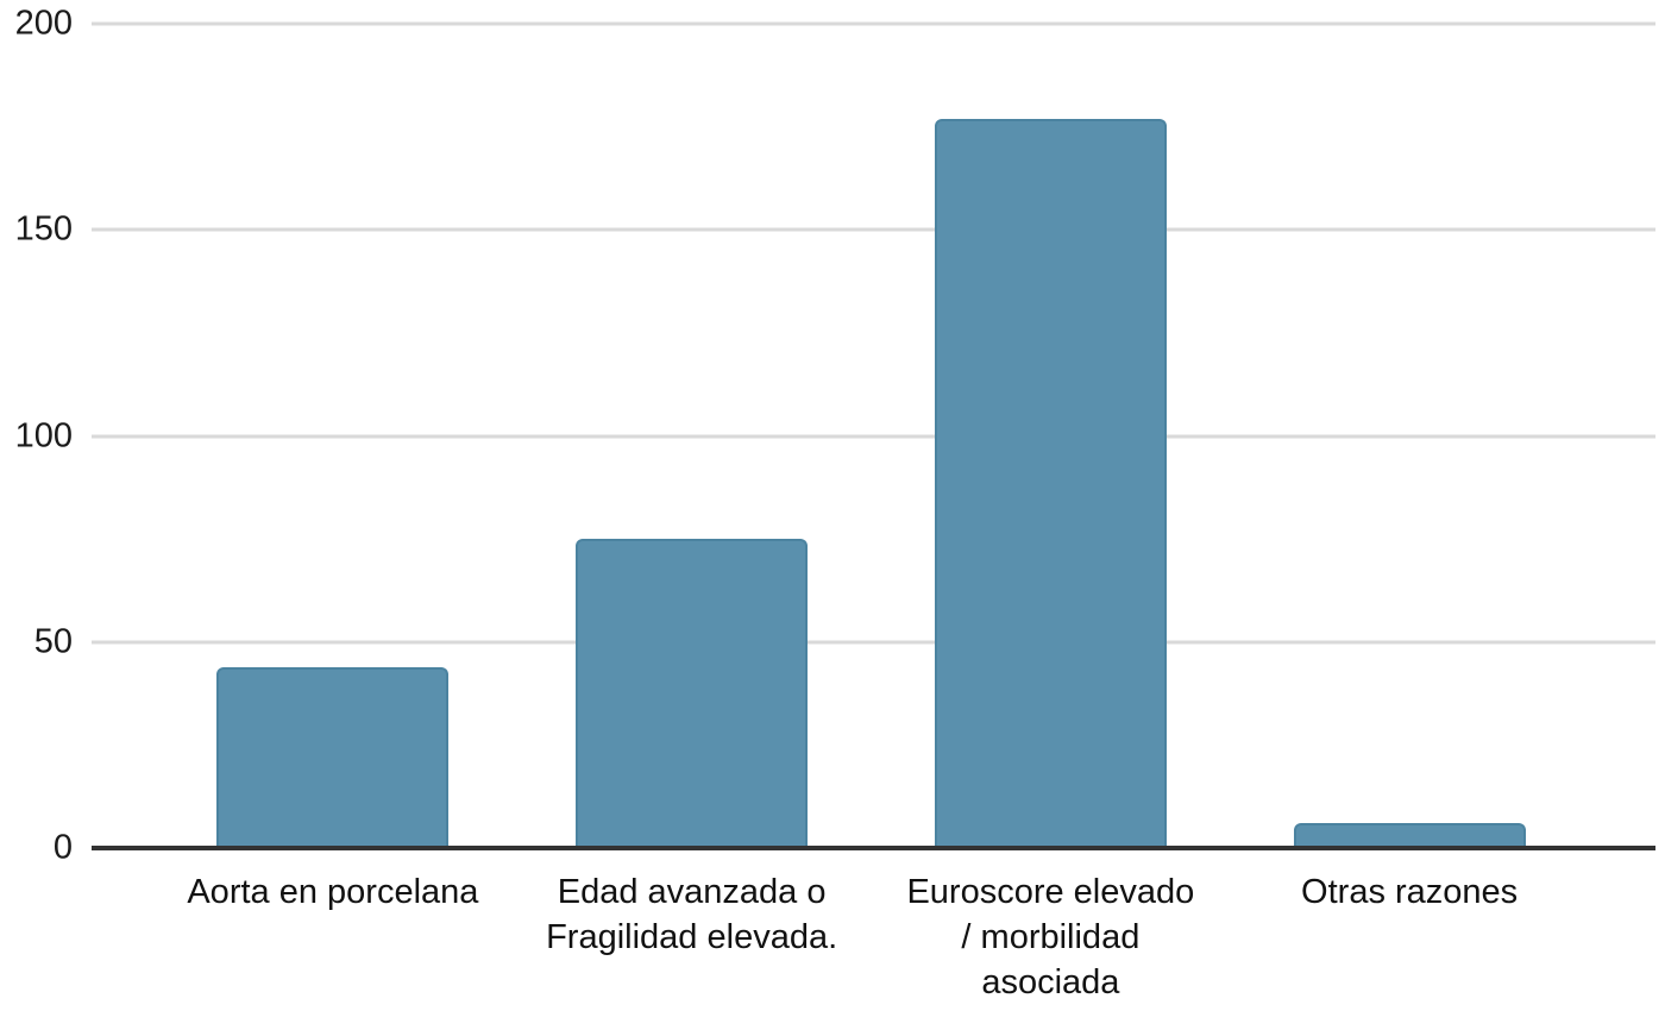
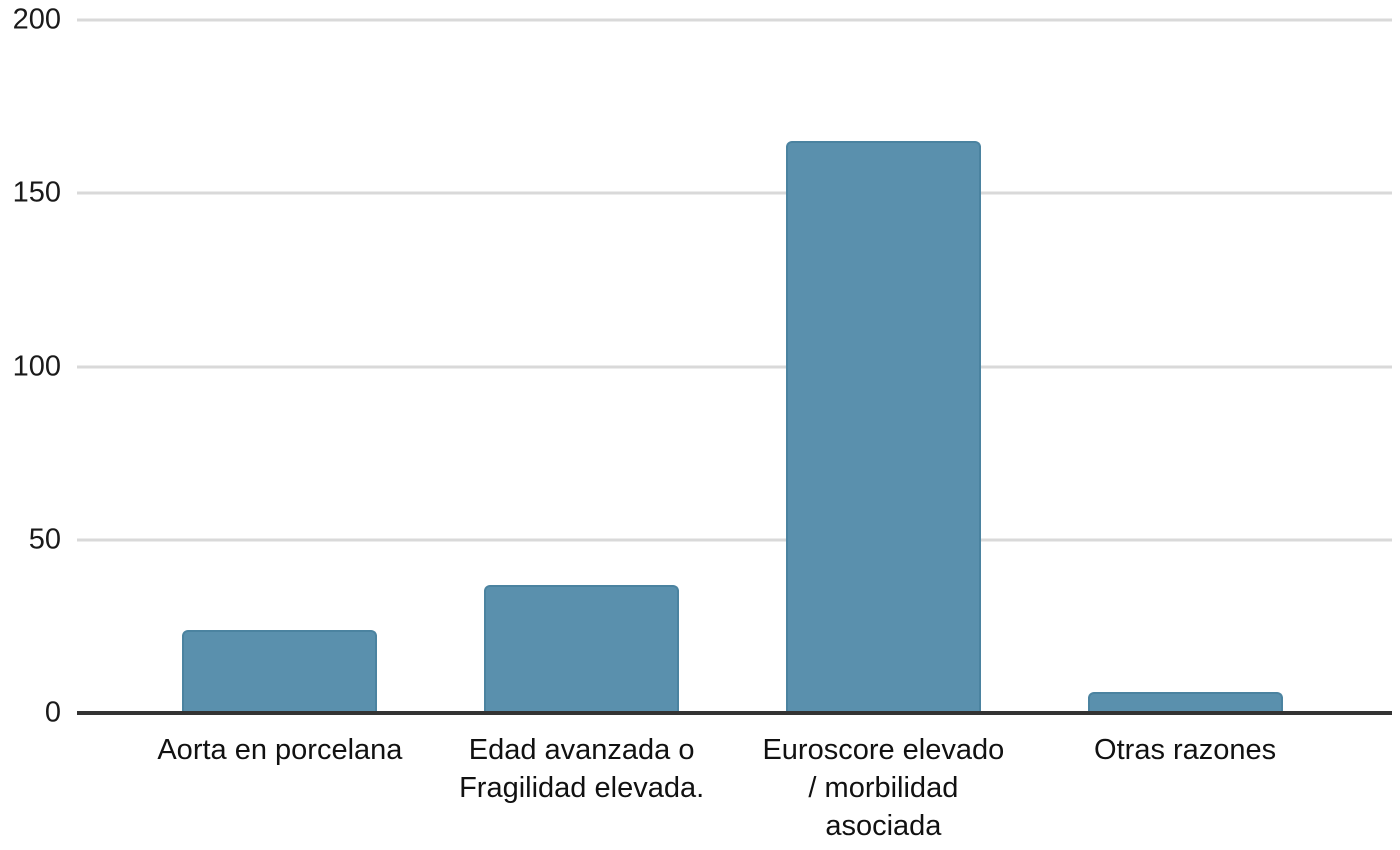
Aorta en porcelana: 44 -> 24
Edad avanzada o Fragilidad elevada.: 75 -> 37
Euroscore elevado / morbilidad asociada: 177 -> 165
